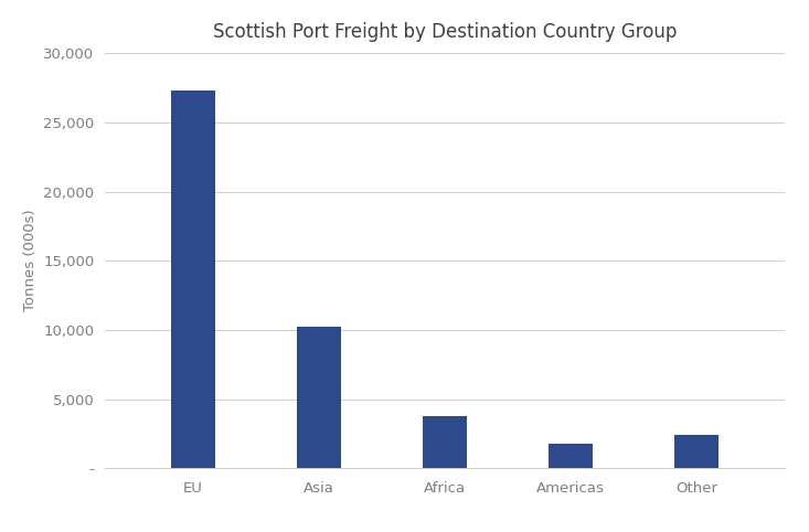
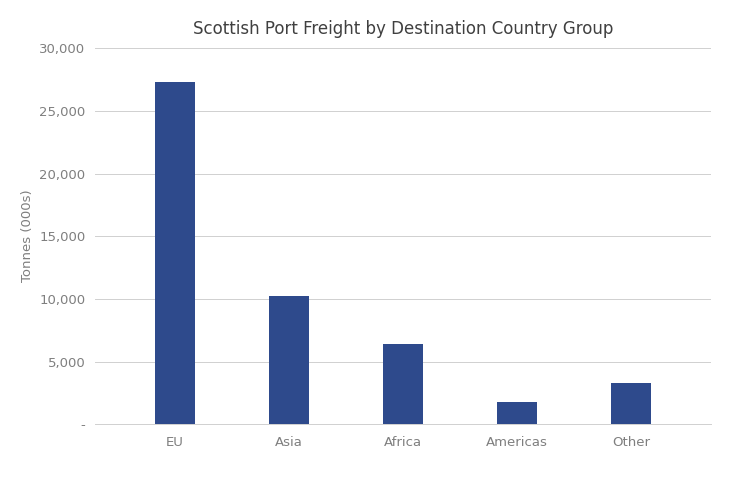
Africa: 3,800 -> 6,400
Other: 2,400 -> 3,300
